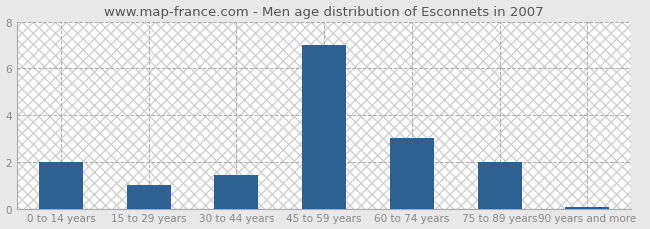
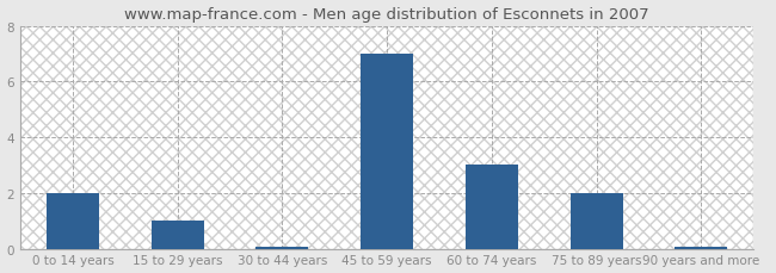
30 to 44 years: 1.45 -> 0.07
